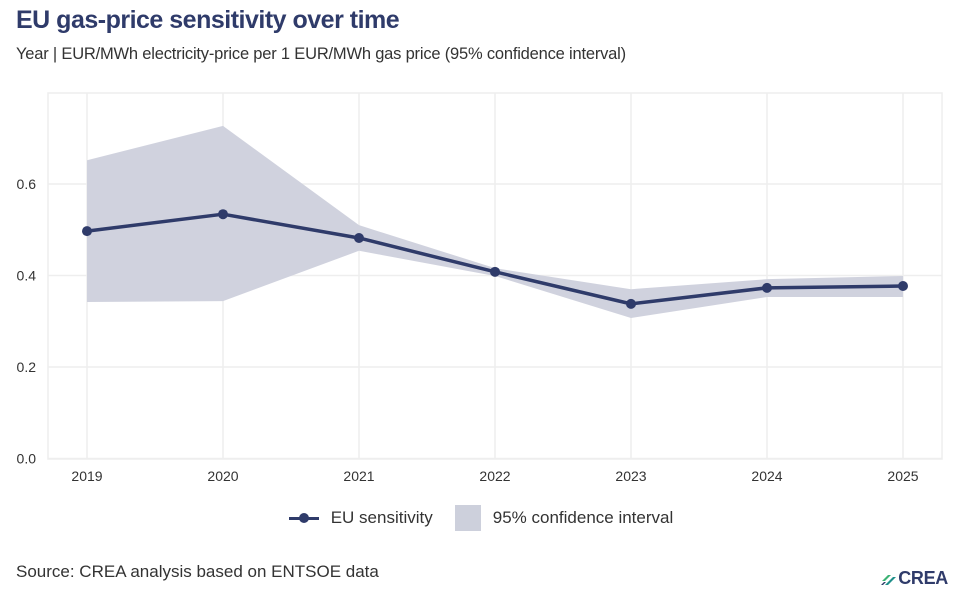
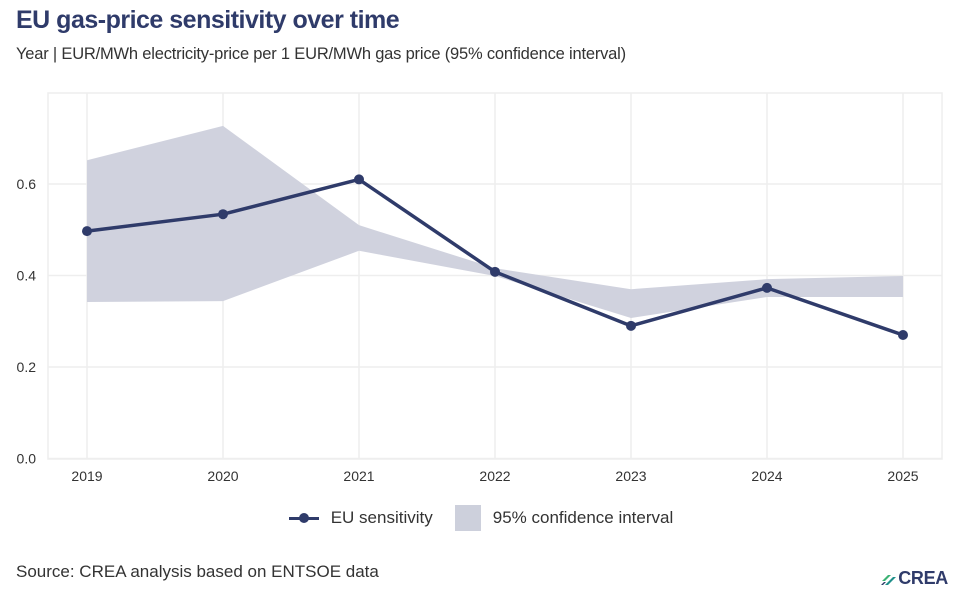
2021: 0.48 -> 0.61
2023: 0.34 -> 0.29
2025: 0.38 -> 0.27
